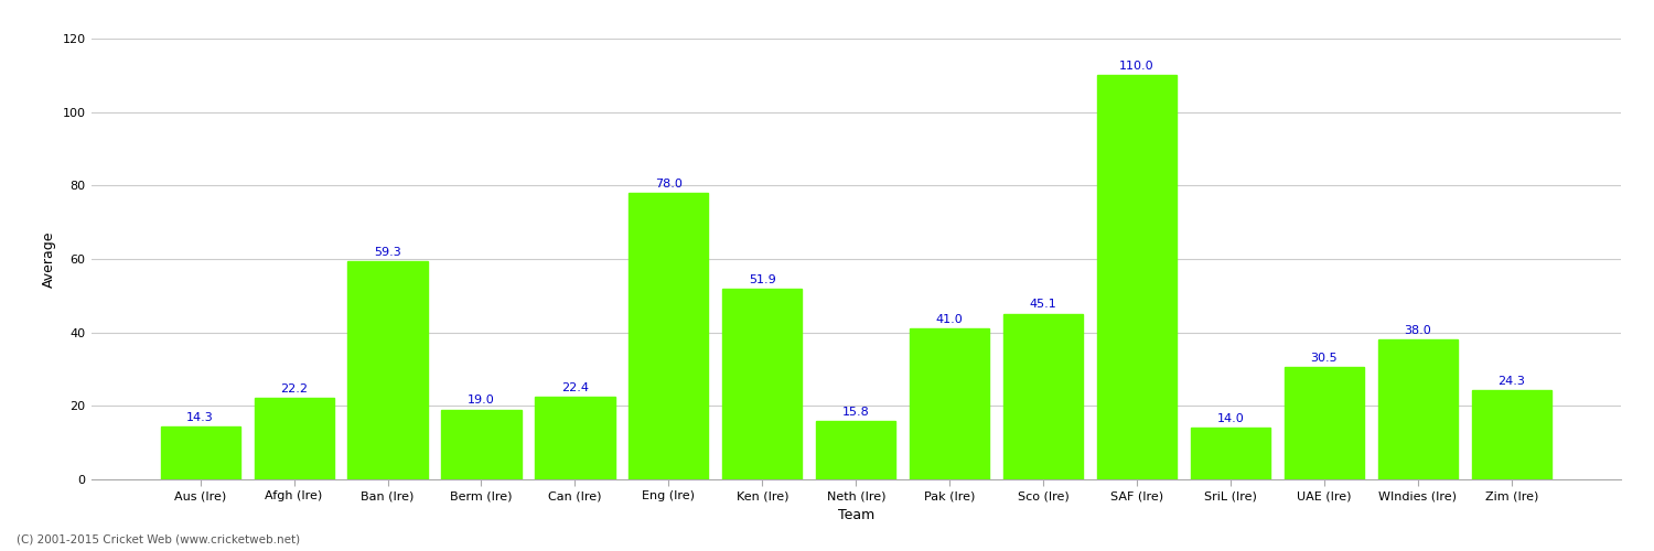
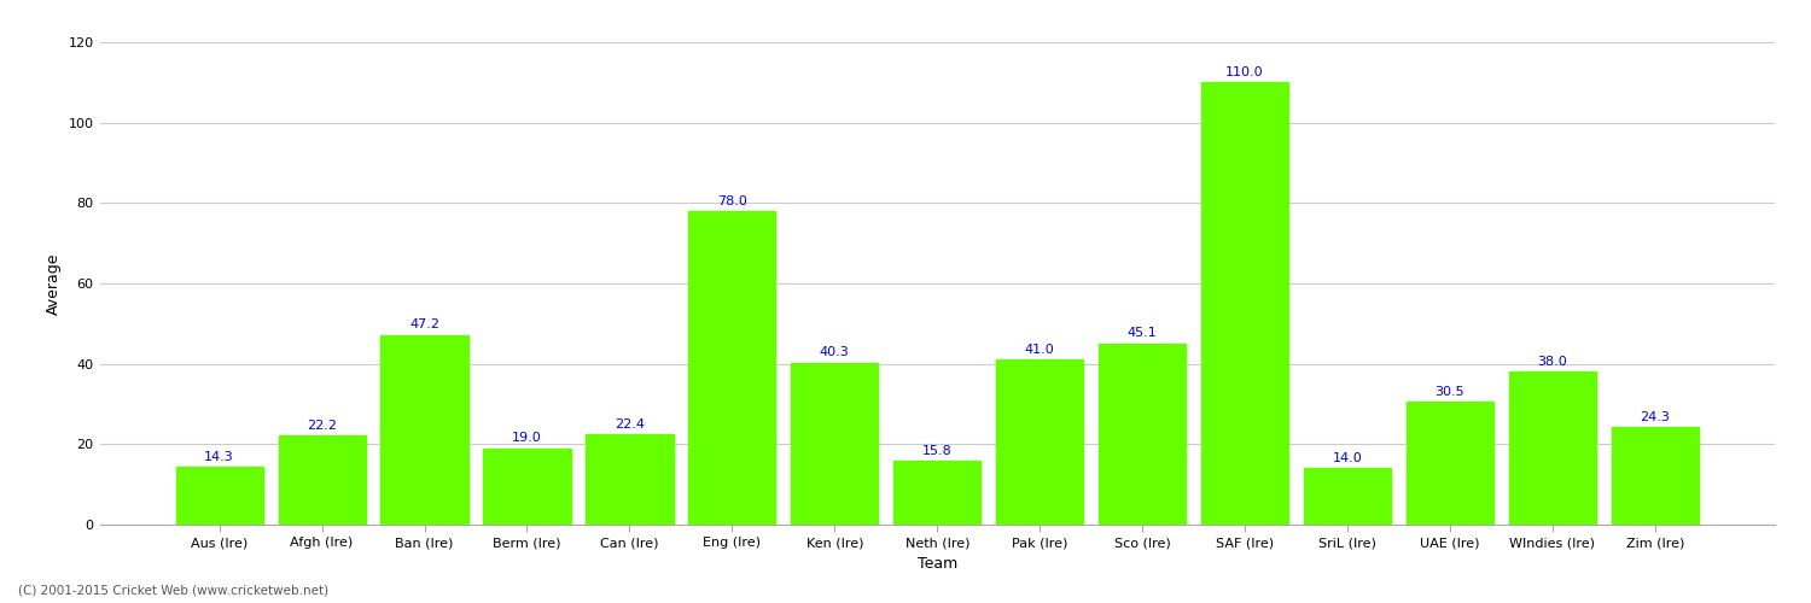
Ban (Ire): 59.3 -> 47.2
Ken (Ire): 51.9 -> 40.3
